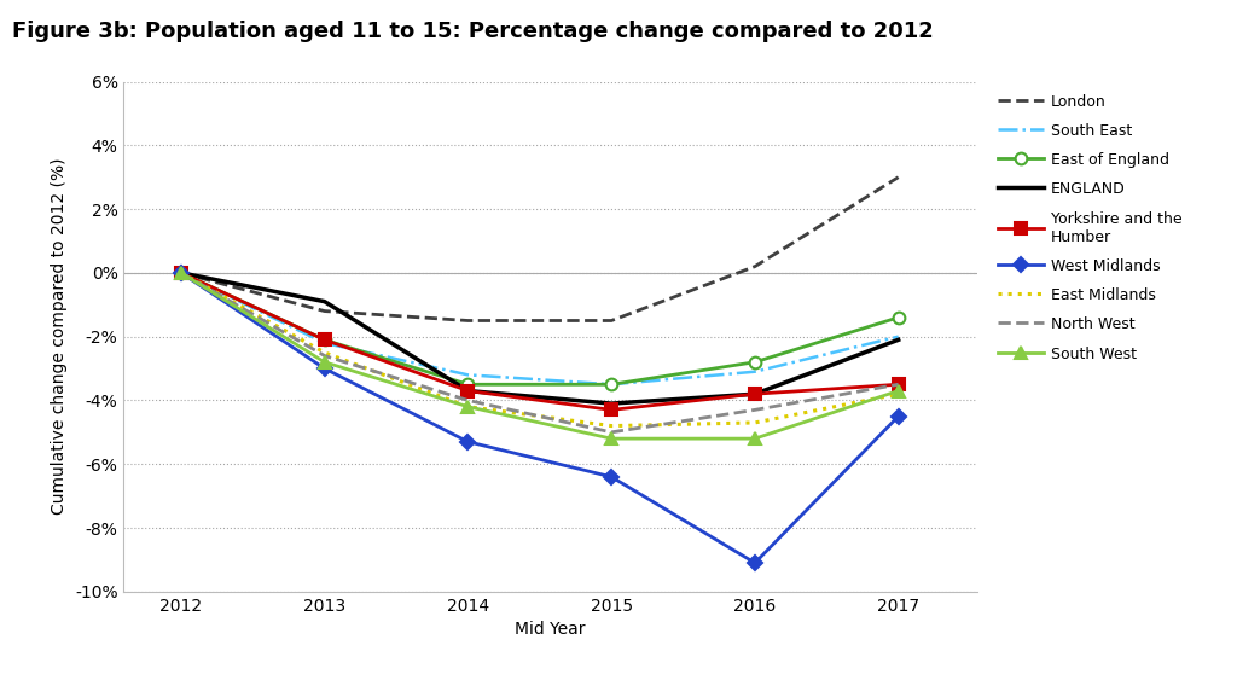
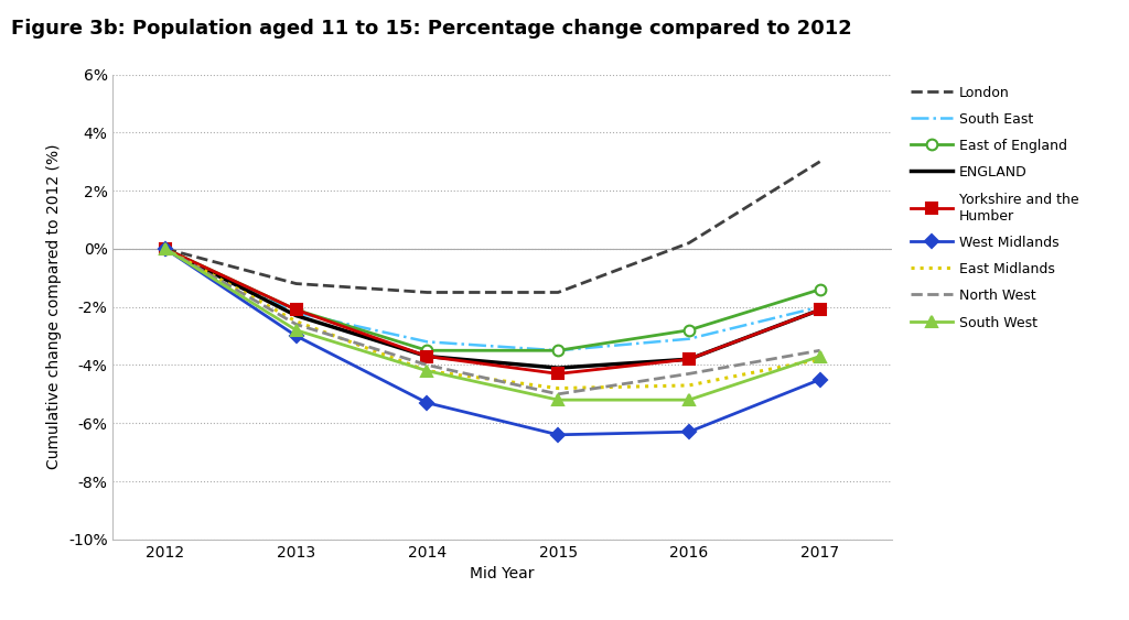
ENGLAND/2013: -0.9% -> -2.3%
West Midlands/2016: -9.1% -> -6.3%
Yorkshire and the Humber/2017: -3.5% -> -2.1%
